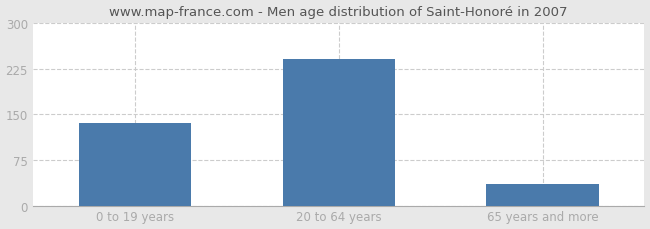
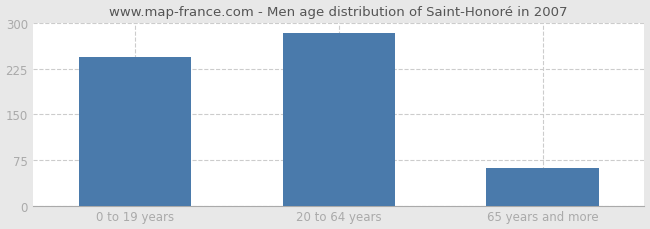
0 to 19 years: 135 -> 244
20 to 64 years: 240 -> 284
65 years and more: 35 -> 62
